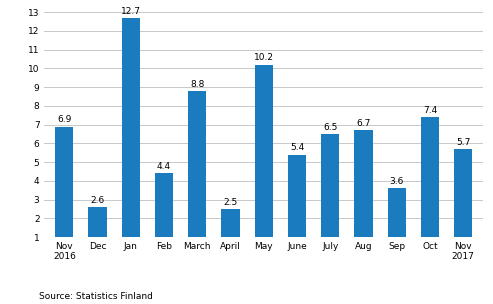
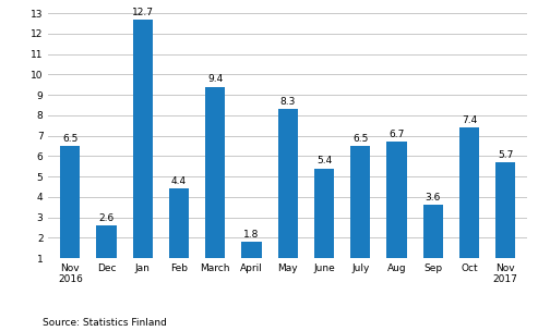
Nov 2016: 6.9 -> 6.5
March: 8.8 -> 9.4
April: 2.5 -> 1.8
May: 10.2 -> 8.3
